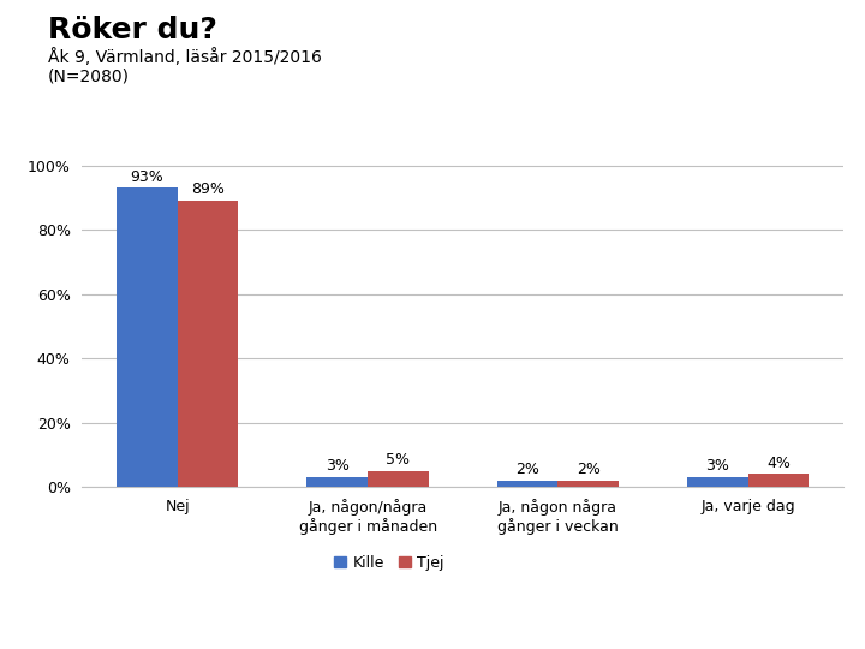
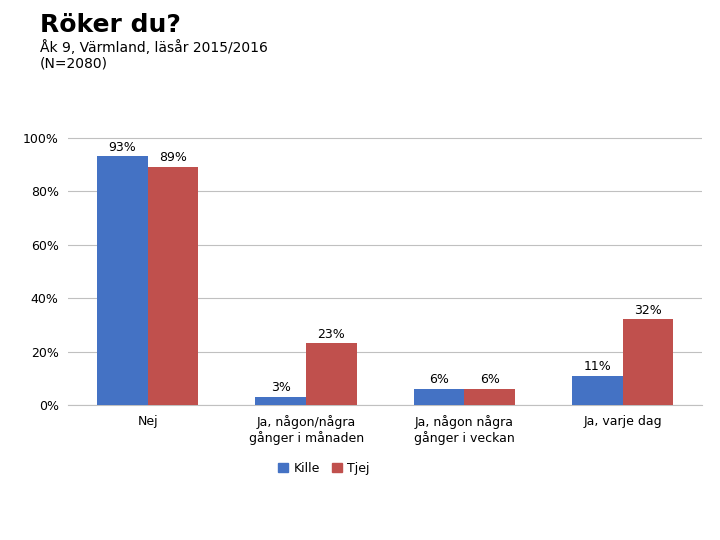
Tjej/Ja, någon/några gånger i månaden: 5% -> 23%
Kille/Ja, någon några gånger i veckan: 2% -> 6%
Tjej/Ja, någon några gånger i veckan: 2% -> 6%
Kille/Ja, varje dag: 3% -> 11%
Tjej/Ja, varje dag: 4% -> 32%
